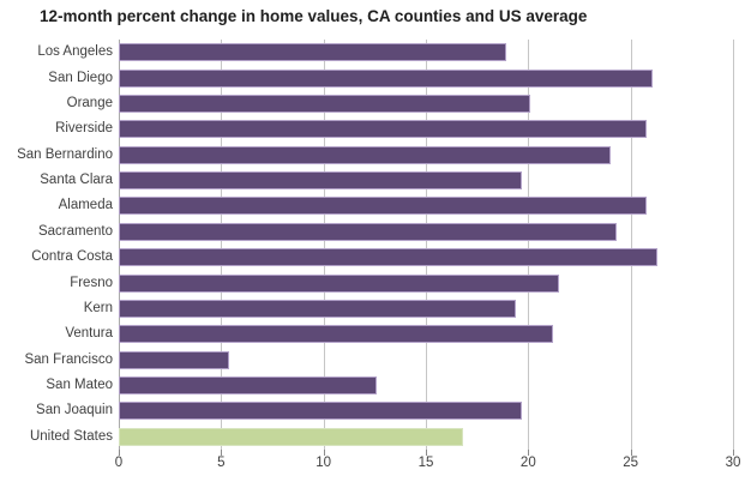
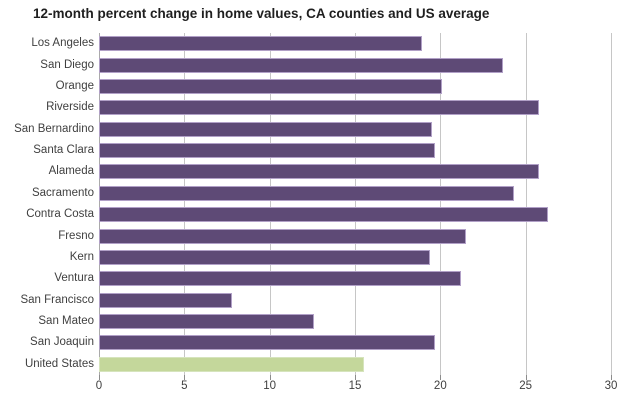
San Diego: 26.1 -> 23.7
San Bernardino: 24.0 -> 19.5
San Francisco: 5.4 -> 7.8
United States: 16.8 -> 15.5
